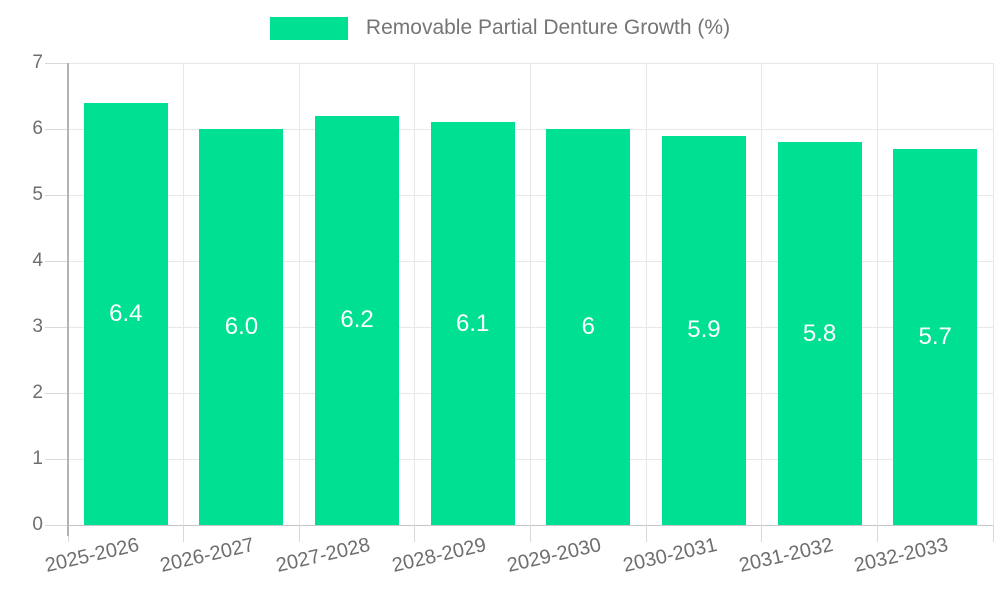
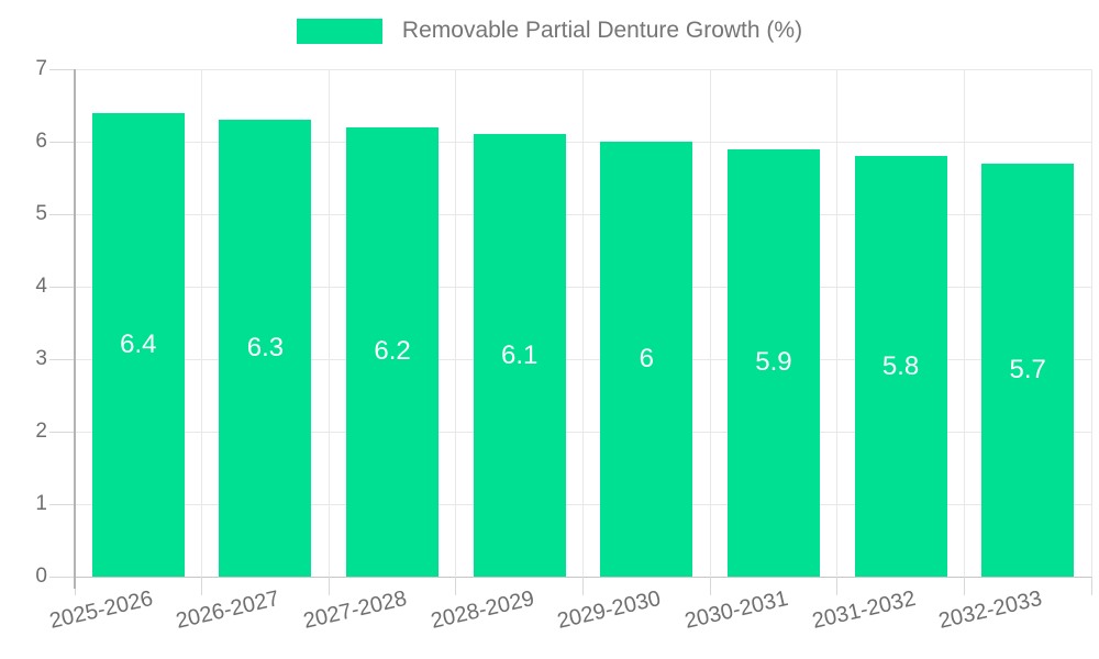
2026-2027: 6.0 -> 6.3
